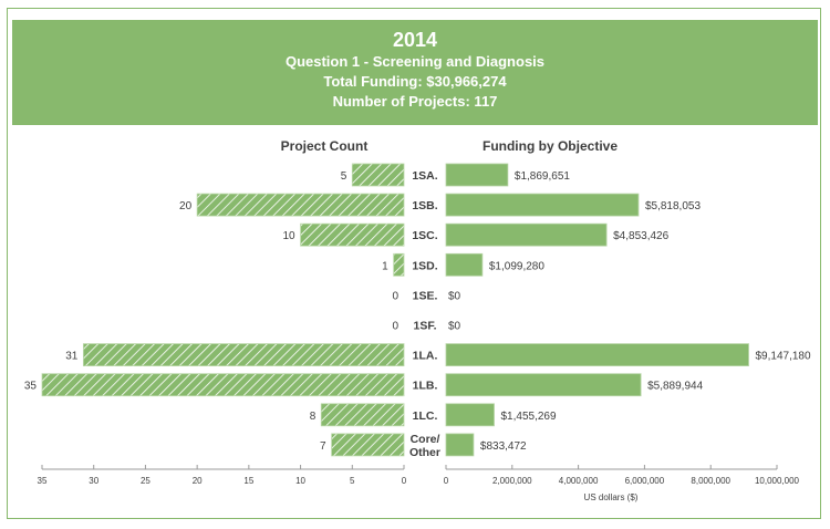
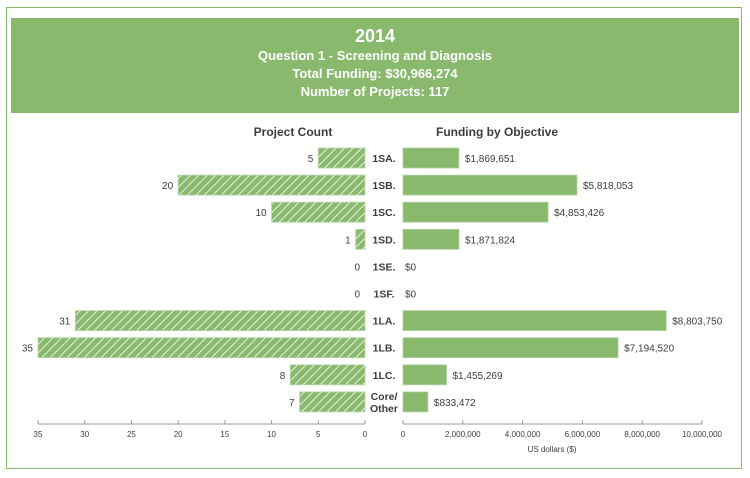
Funding by Objective/1SD.: $1,099,280 -> $1,871,824
Funding by Objective/1LA.: $9,147,180 -> $8,803,750
Funding by Objective/1LB.: $5,889,944 -> $7,194,520
